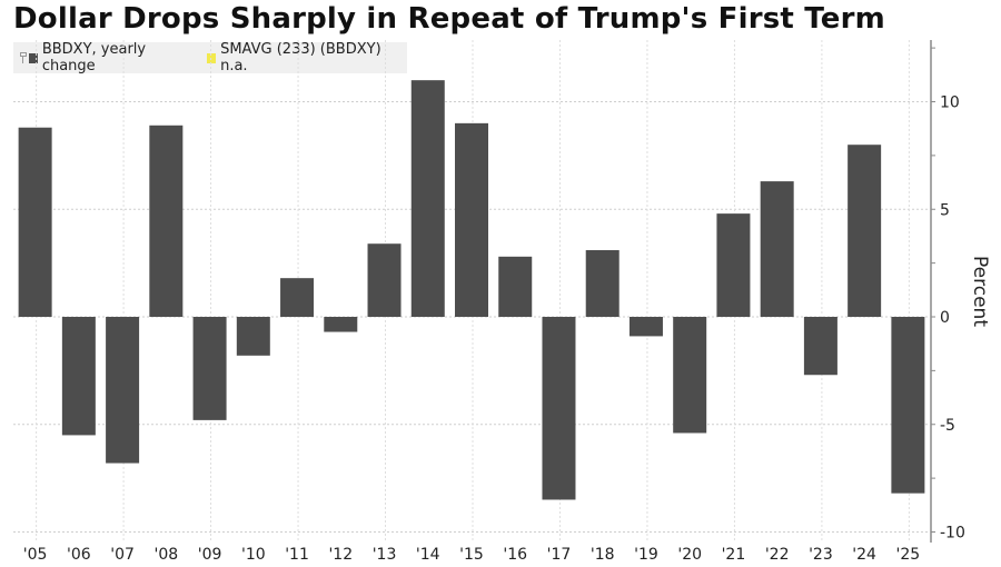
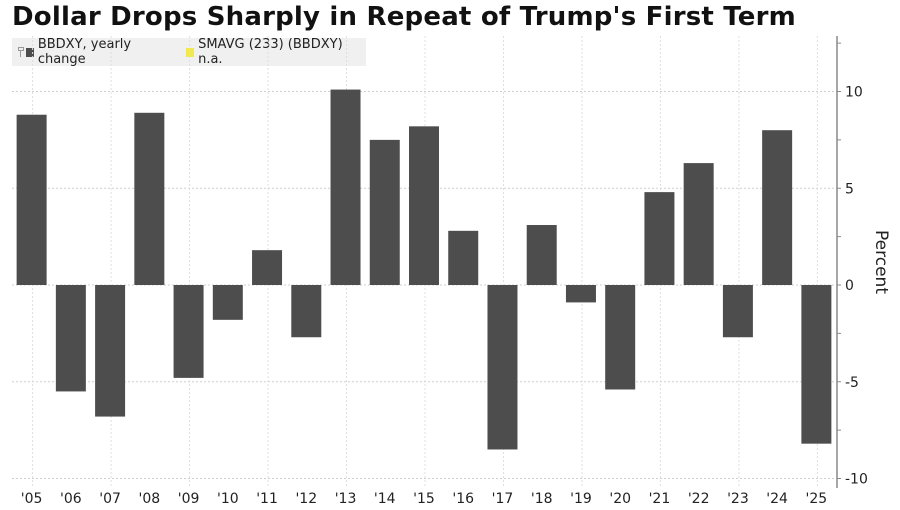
'12: -0.7 -> -2.7
'13: 3.4 -> 10.1
'14: 11.0 -> 7.5
'15: 9.0 -> 8.2
